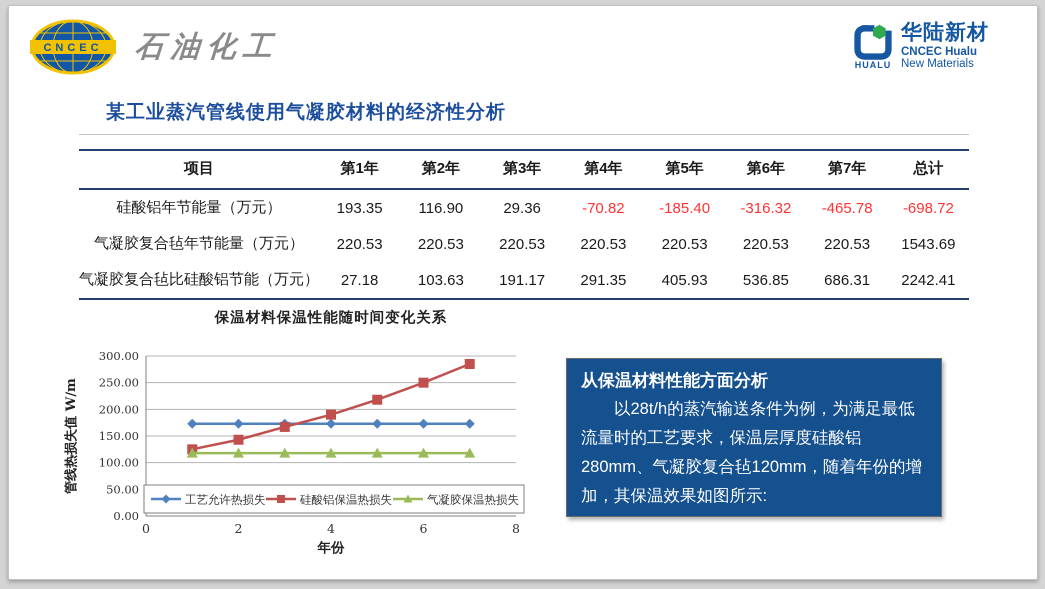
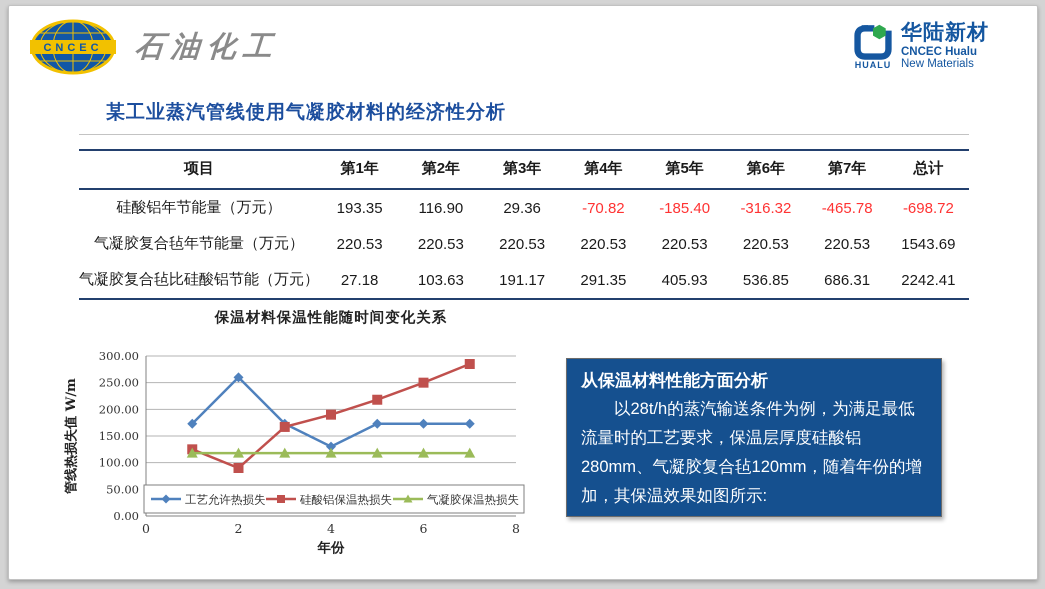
工艺允许热损失/2: 170 -> 260
硅酸铝保温热损失/2: 140 -> 90
工艺允许热损失/4: 170 -> 130
